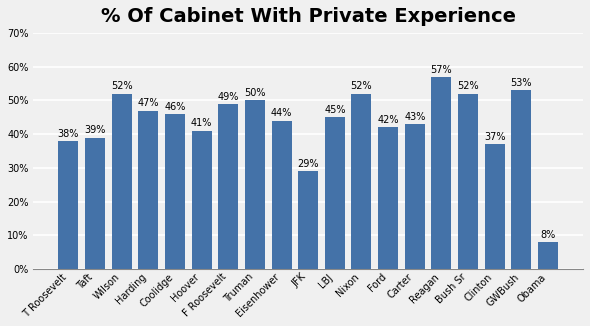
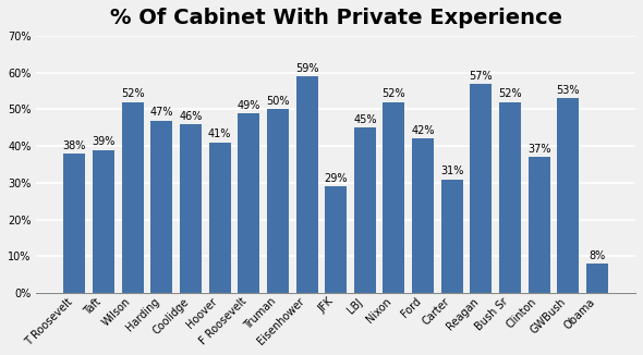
Eisenhower: 44% -> 59%
Carter: 43% -> 31%
